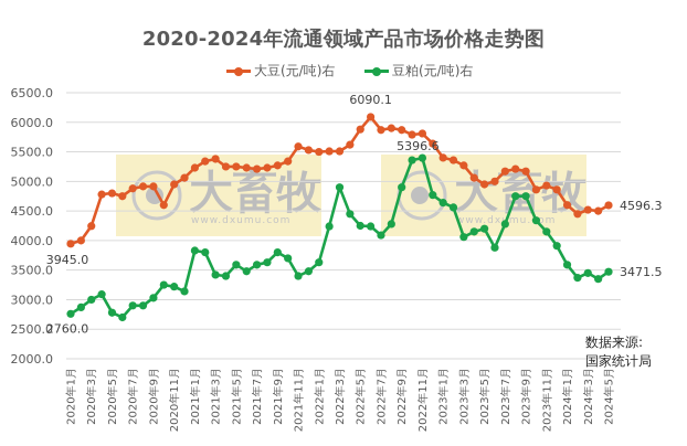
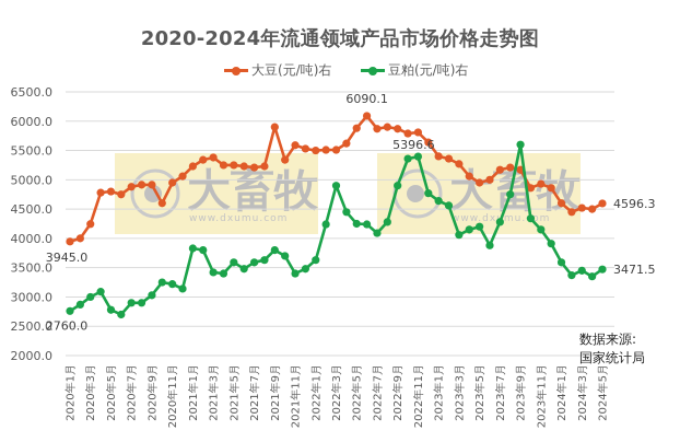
大豆(元/吨)右/2021年9月: 5300 -> 5900
豆粕(元/吨)右/2023年9月: 4800 -> 5600
